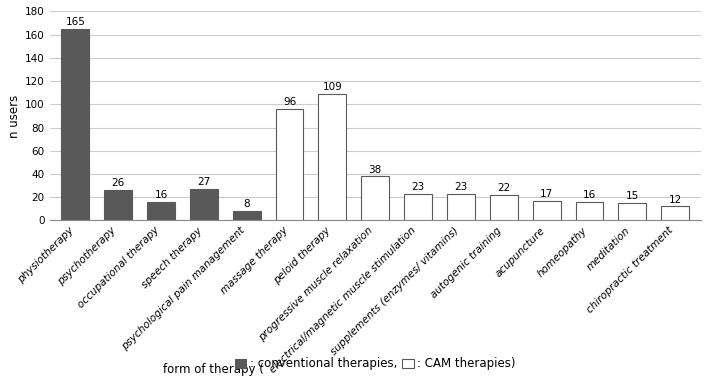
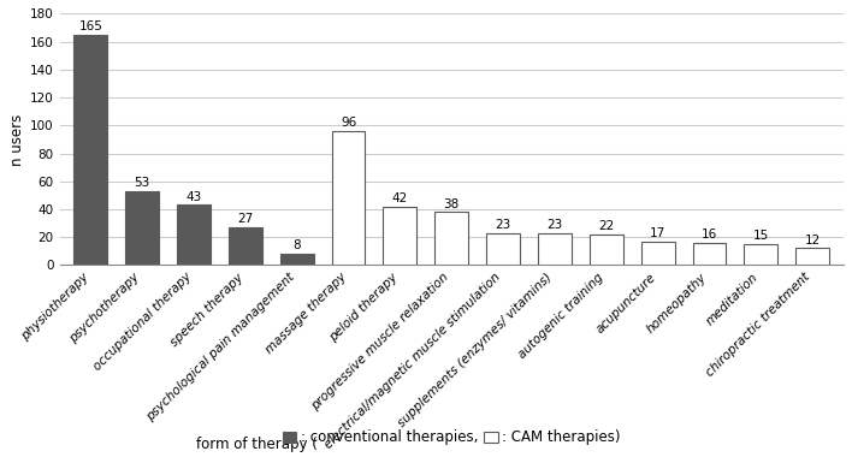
psychotherapy: 26 -> 53
occupational therapy: 16 -> 43
peloid therapy: 109 -> 42
